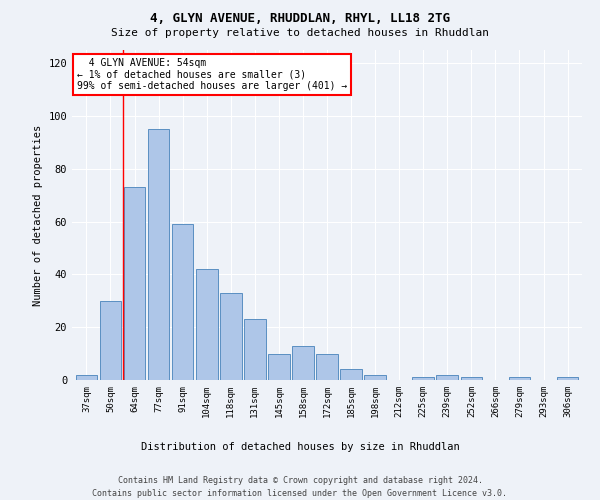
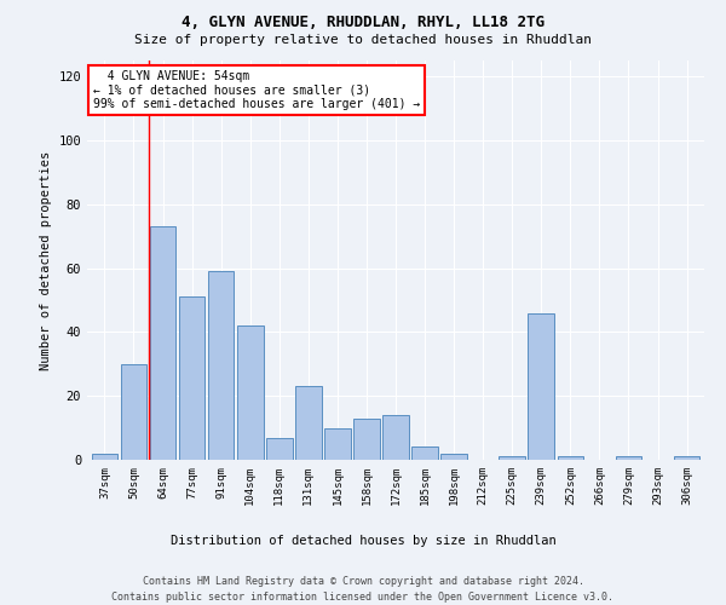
77sqm: 95 -> 51
118sqm: 33 -> 7
172sqm: 10 -> 14
239sqm: 2 -> 46
